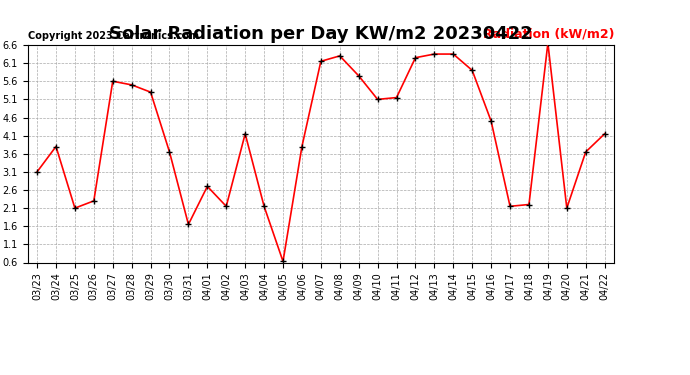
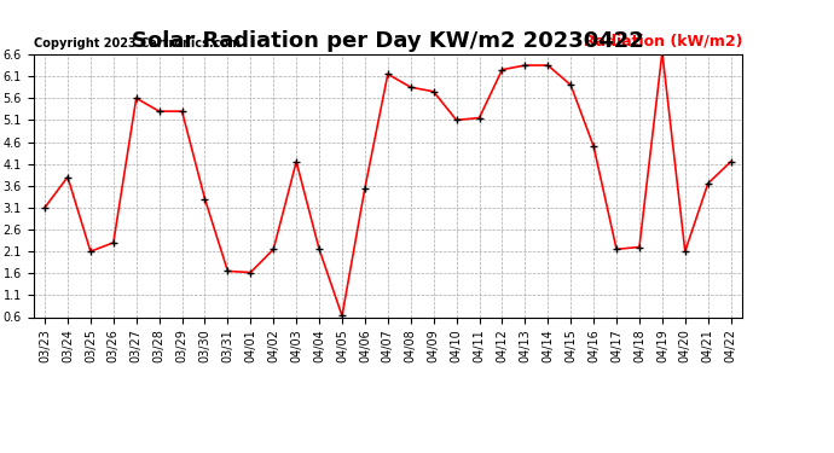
03/28: 5.50 -> 5.30
03/30: 3.65 -> 3.30
04/01: 2.70 -> 1.62
04/06: 3.80 -> 3.55
04/08: 6.30 -> 5.85
